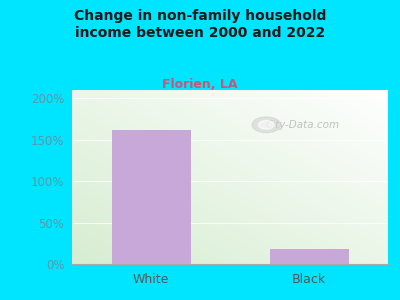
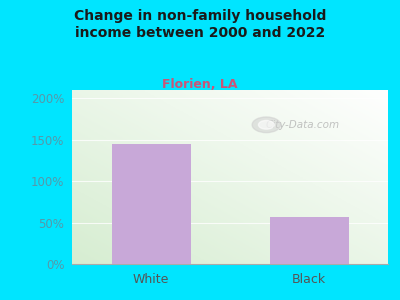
White: 162% -> 145%
Black: 18% -> 57%
